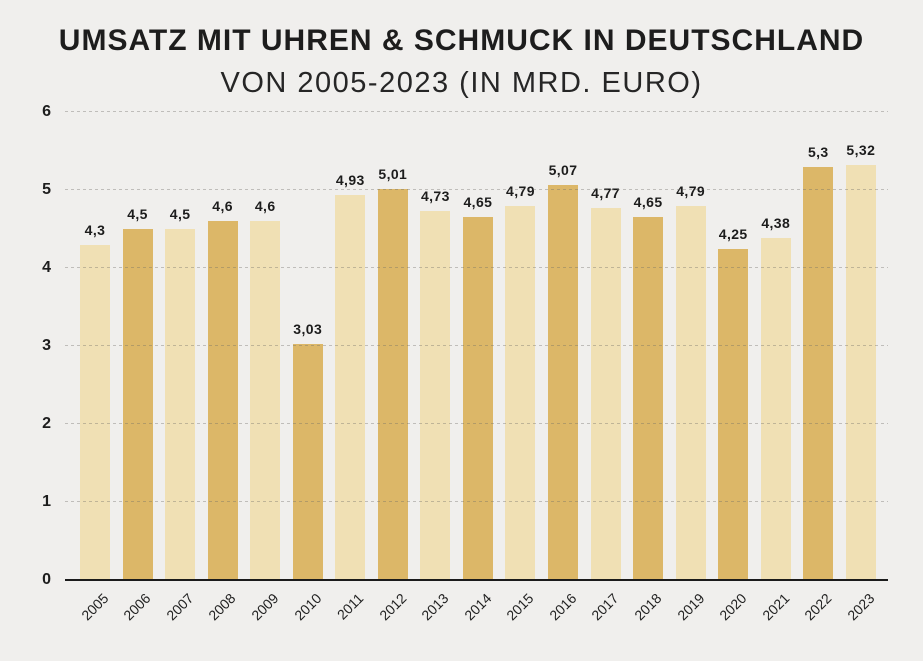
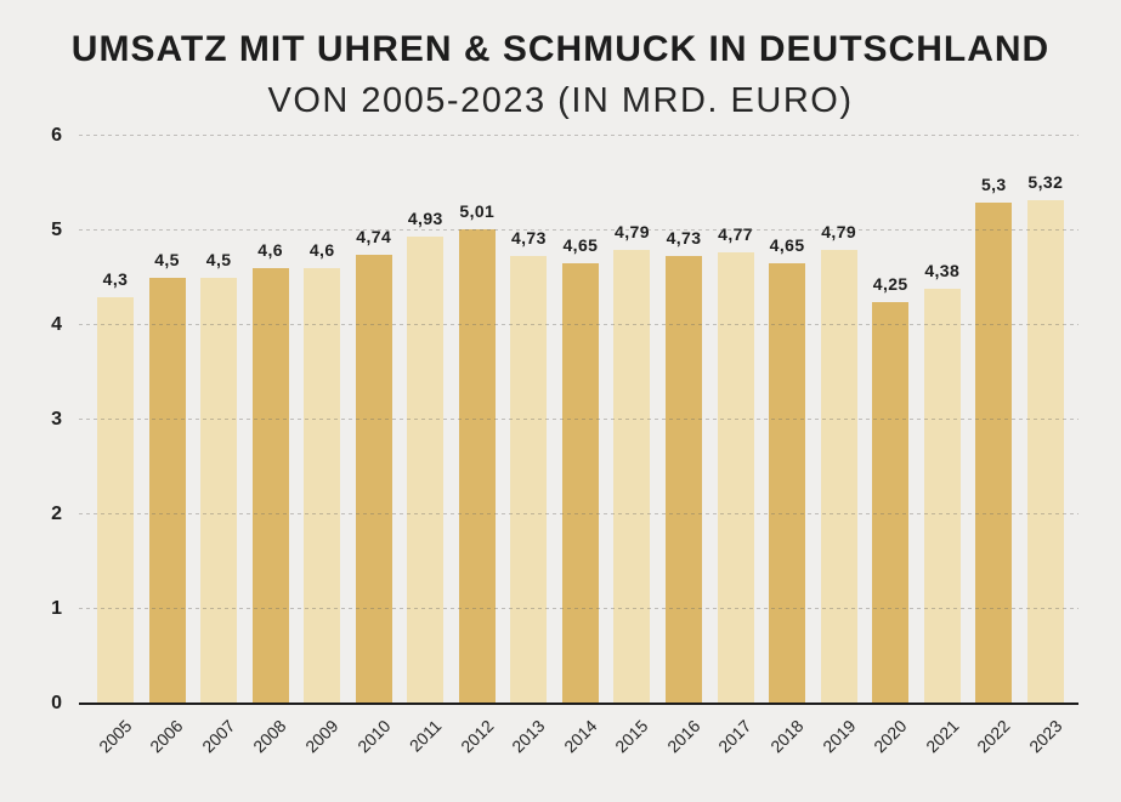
2010: 3,03 -> 4,74
2016: 5,07 -> 4,73
